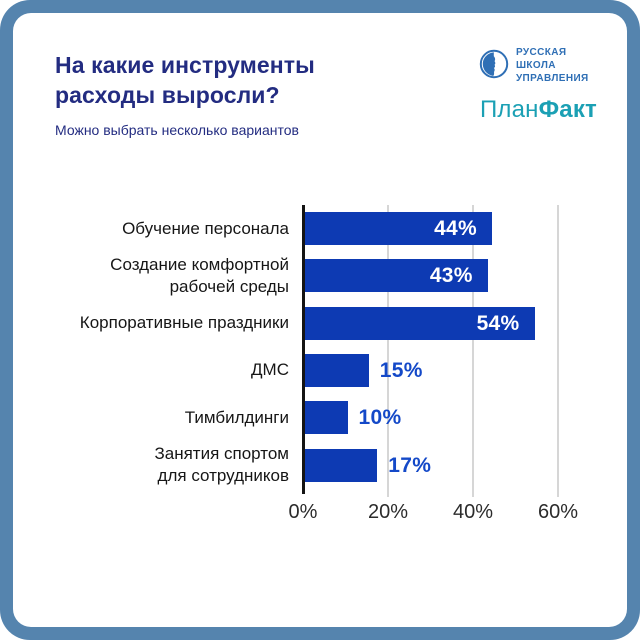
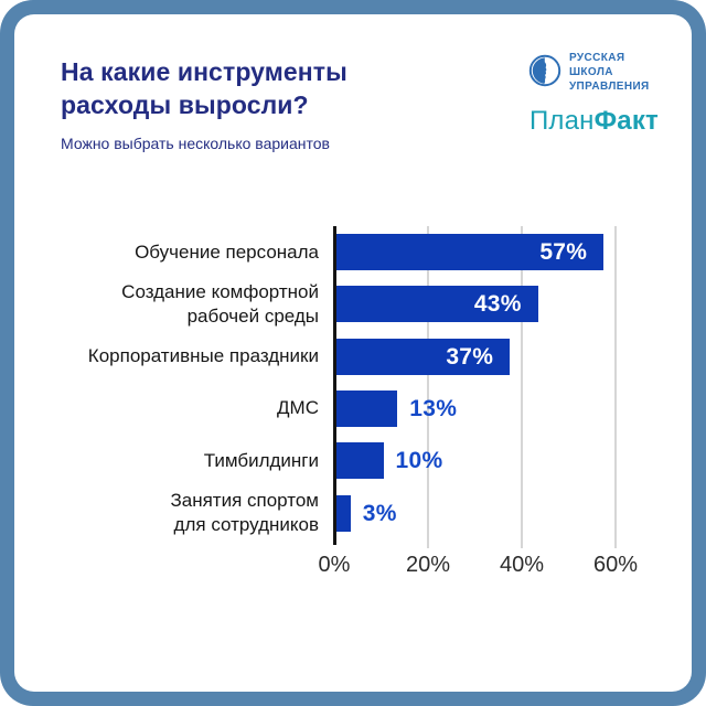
Обучение персонала: 44% -> 57%
Корпоративные праздники: 54% -> 37%
ДМС: 15% -> 13%
Занятия спортом для сотрудников: 17% -> 3%
